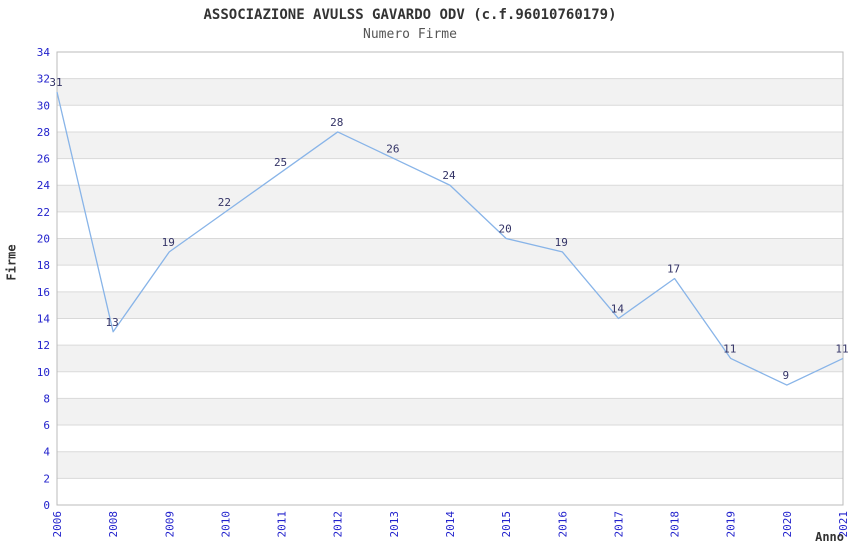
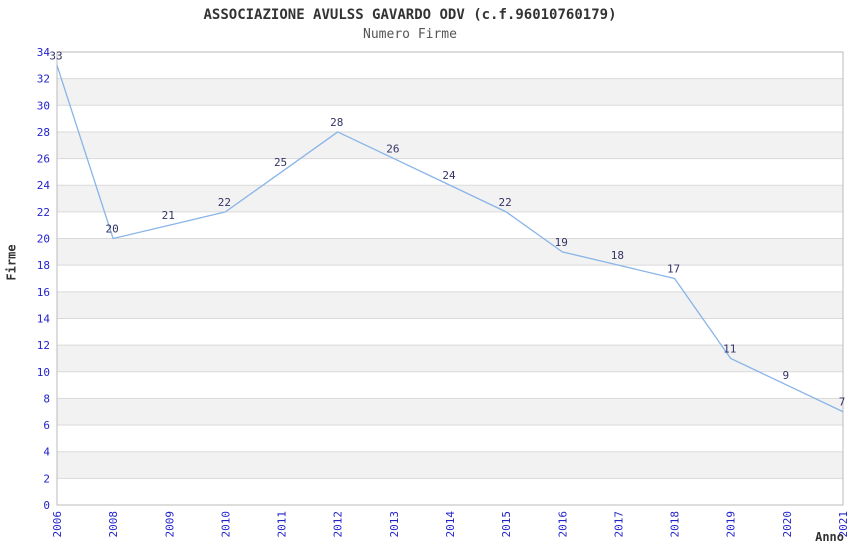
2006: 31 -> 33
2008: 13 -> 20
2009: 19 -> 21
2015: 20 -> 22
2017: 14 -> 18
2021: 11 -> 7
